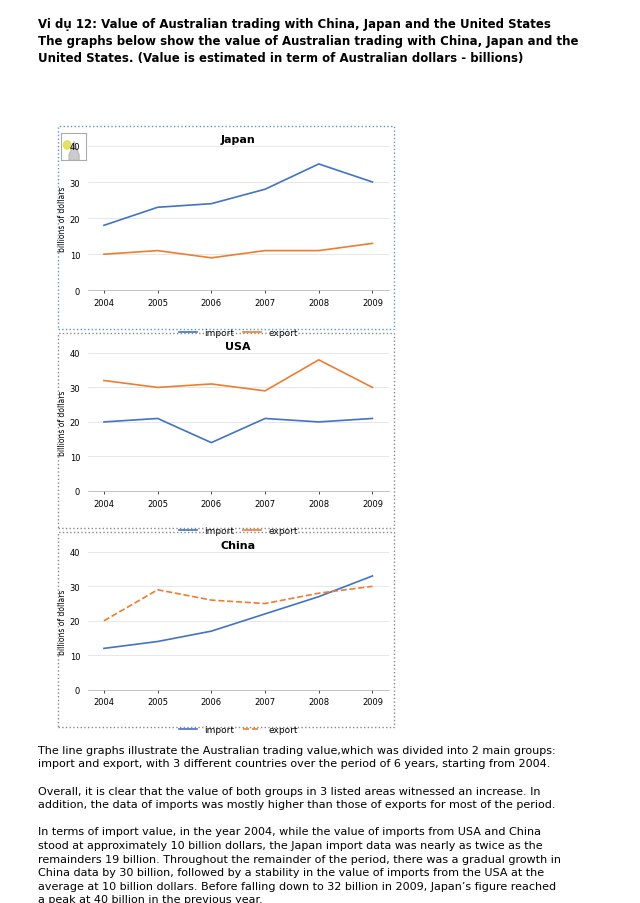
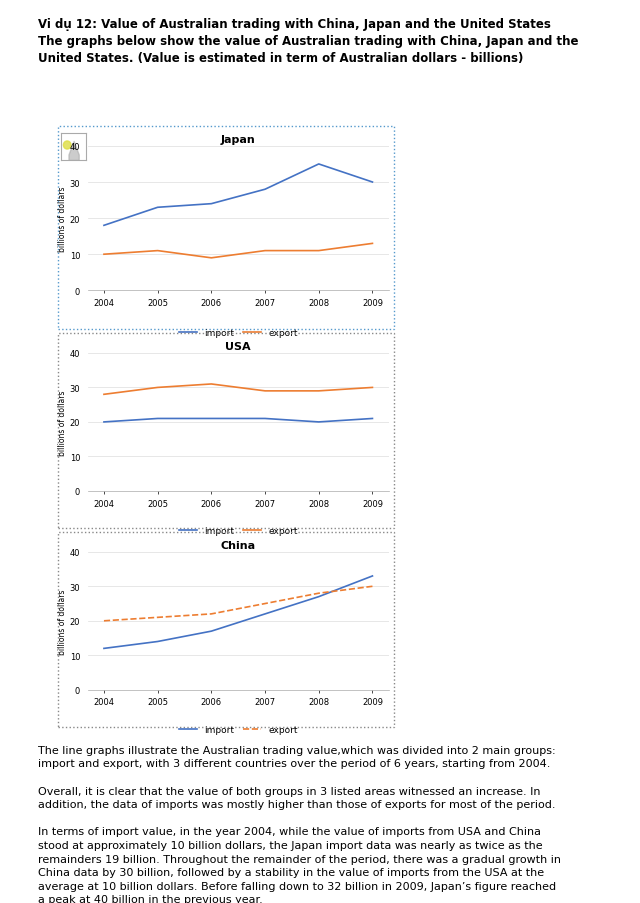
USA/export/2004: 32 -> 28
USA/import/2006: 14 -> 21
USA/export/2008: 38 -> 29
China/export/2005: 29 -> 21
China/export/2006: 26 -> 22
